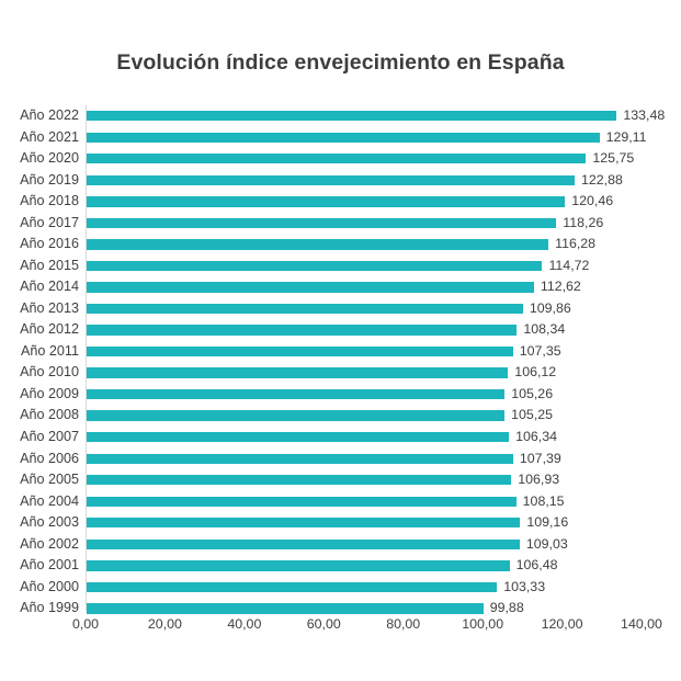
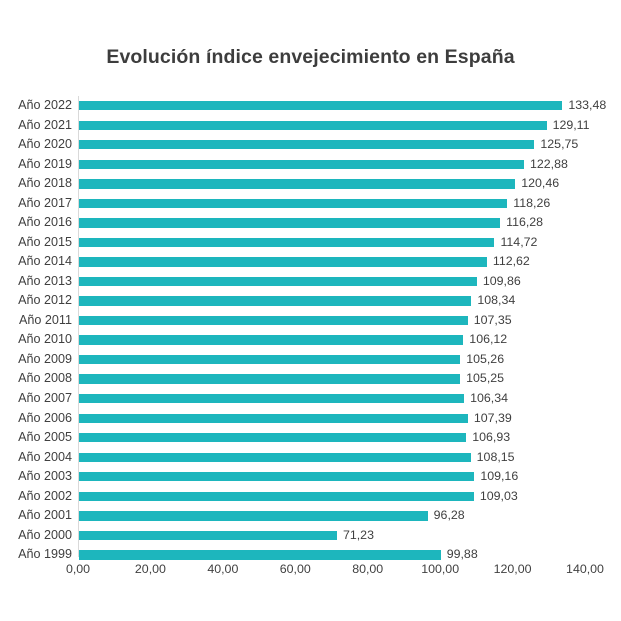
Año 2001: 106,48 -> 96,28
Año 2000: 103,33 -> 71,23
